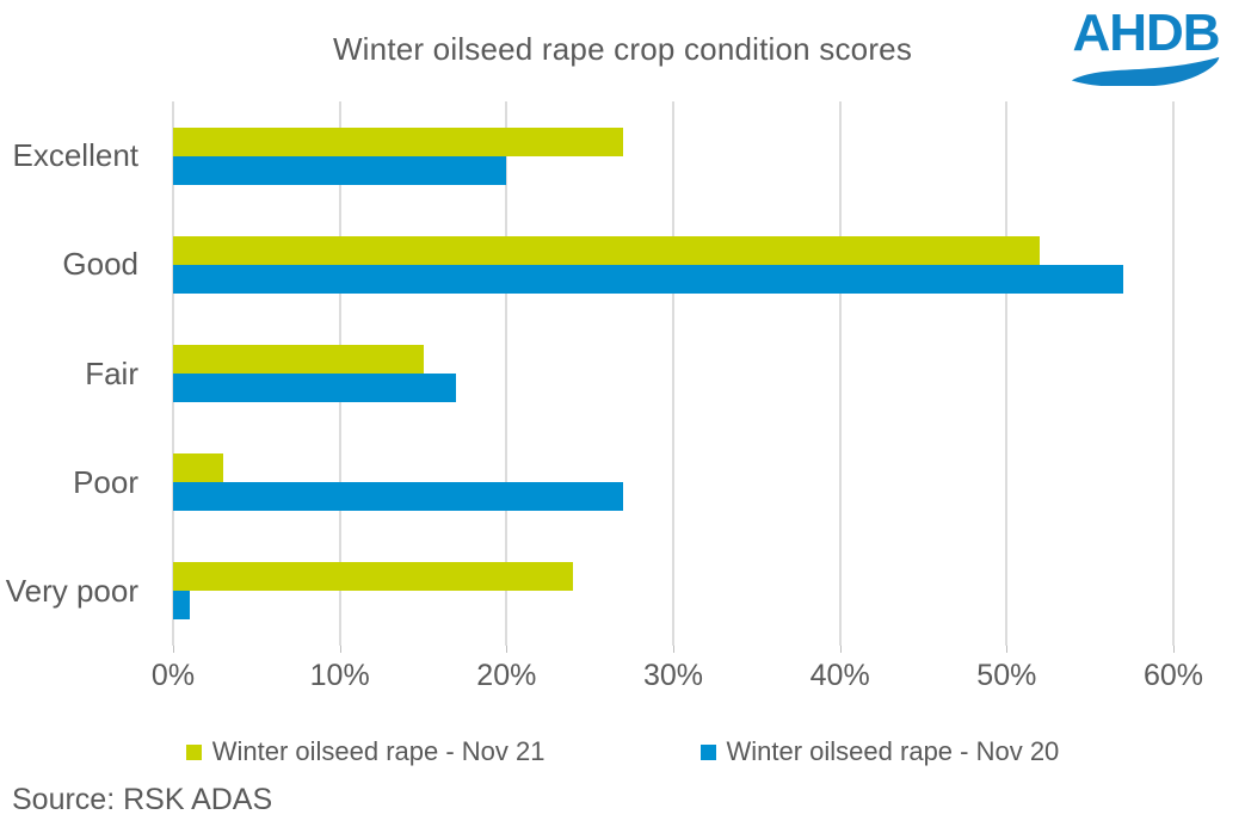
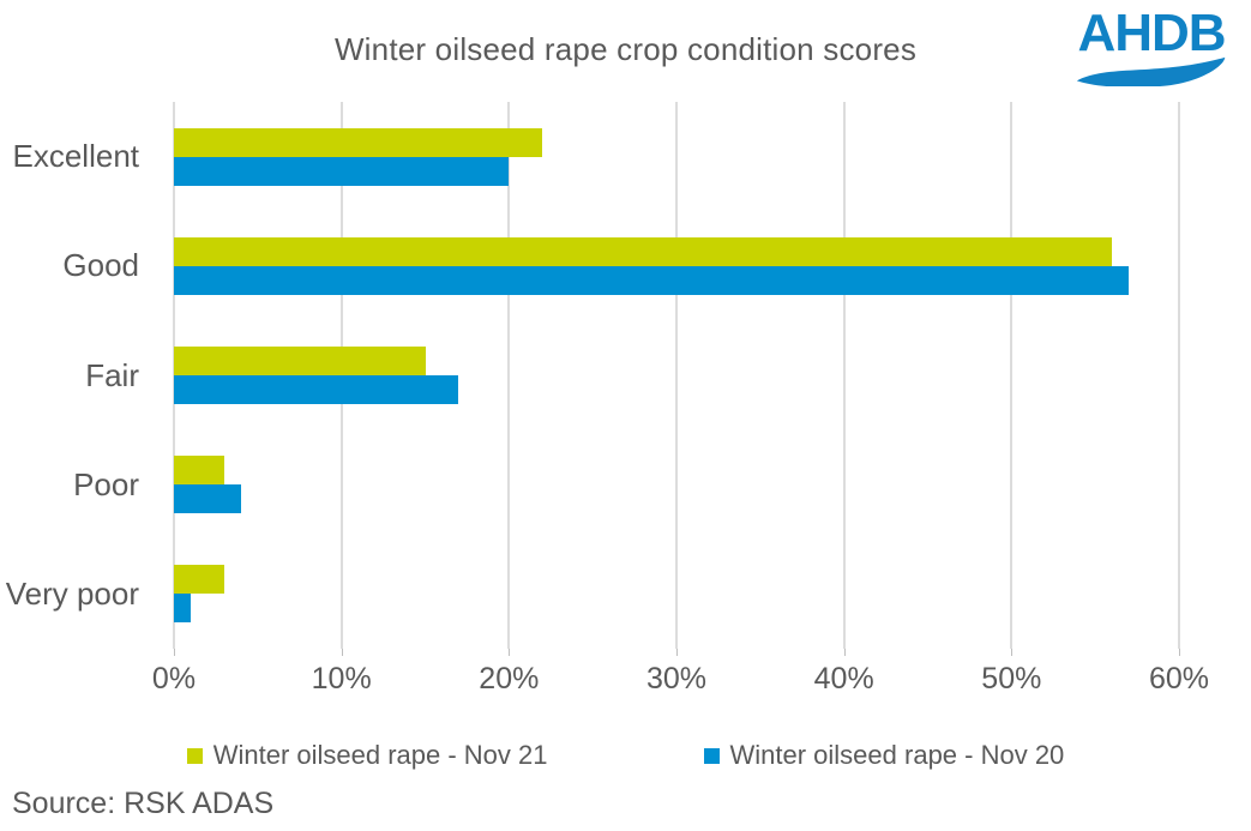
Winter oilseed rape - Nov 21/Excellent: 27% -> 22%
Winter oilseed rape - Nov 21/Good: 52% -> 56%
Winter oilseed rape - Nov 20/Poor: 27% -> 4%
Winter oilseed rape - Nov 21/Very poor: 24% -> 3%
